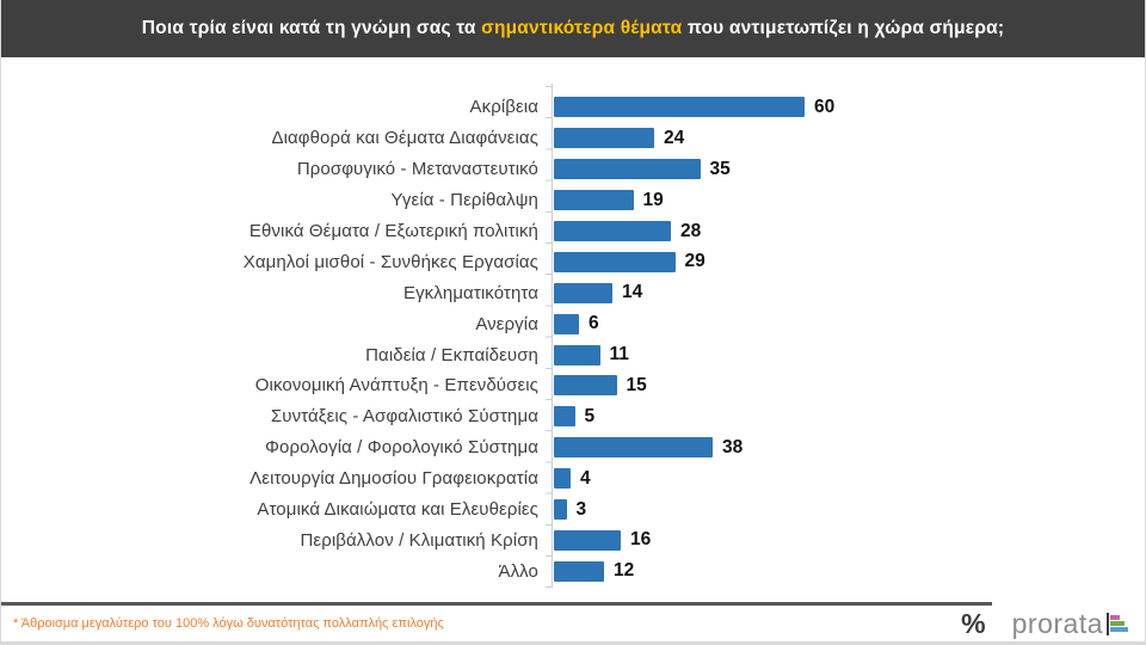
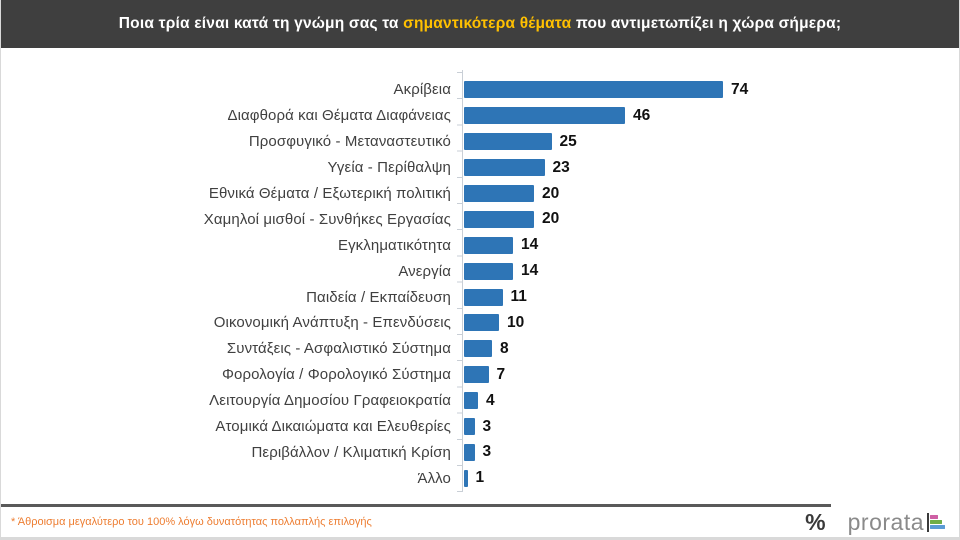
Ακρίβεια: 60 -> 74
Διαφθορά και Θέματα Διαφάνειας: 24 -> 46
Προσφυγικό - Μεταναστευτικό: 35 -> 25
Υγεία - Περίθαλψη: 19 -> 23
Εθνικά Θέματα / Εξωτερική πολιτική: 28 -> 20
Χαμηλοί μισθοί - Συνθήκες Εργασίας: 29 -> 20
Ανεργία: 6 -> 14
Οικονομική Ανάπτυξη - Επενδύσεις: 15 -> 10
Συντάξεις - Ασφαλιστικό Σύστημα: 5 -> 8
Φορολογία / Φορολογικό Σύστημα: 38 -> 7
Περιβάλλον / Κλιματική Κρίση: 16 -> 3
Άλλο: 12 -> 1
